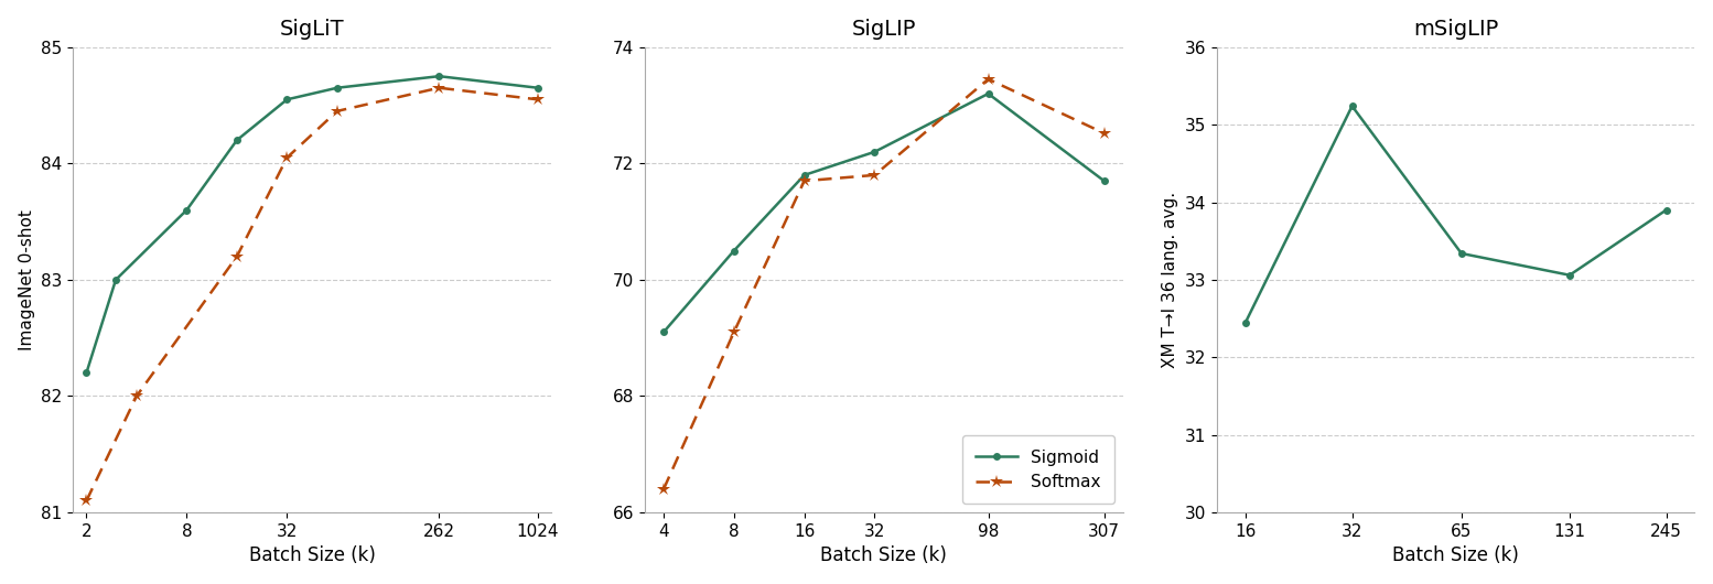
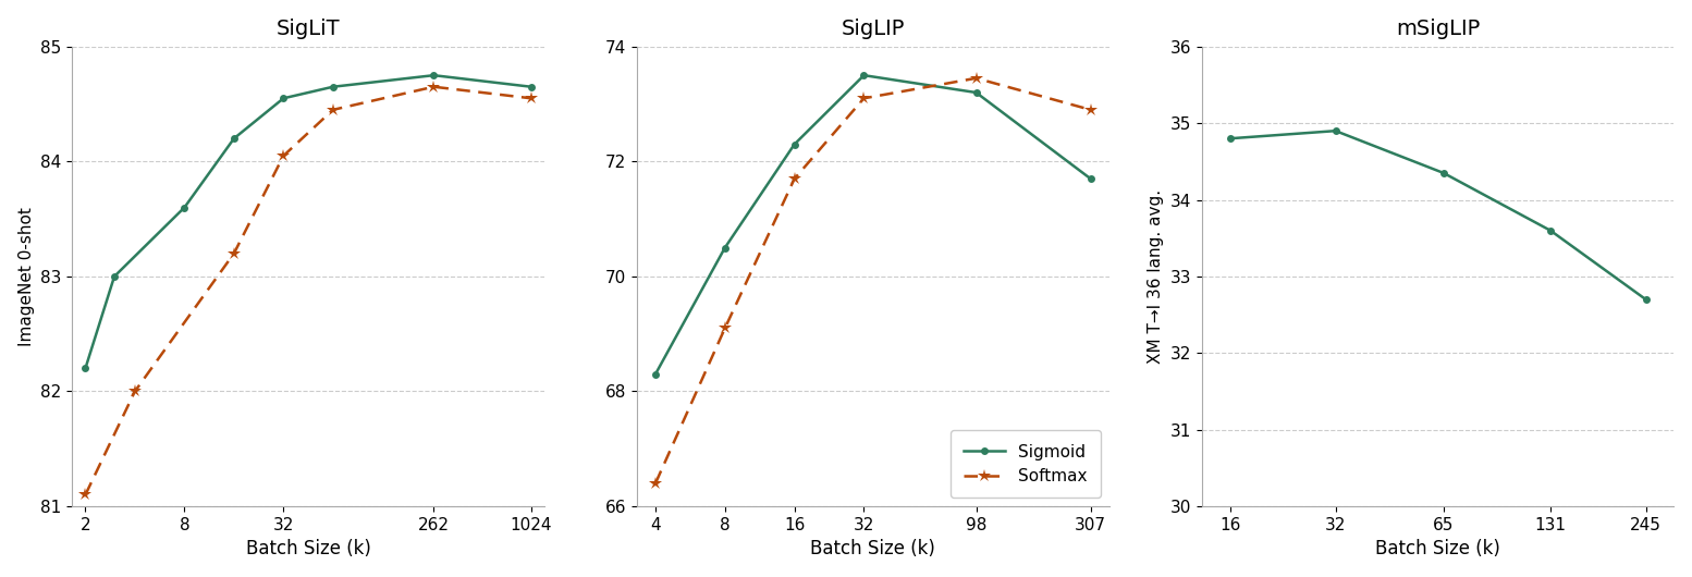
SigLIP/Sigmoid/4: 69.1 -> 68.3
SigLIP/Sigmoid/16: 71.8 -> 72.3
SigLIP/Sigmoid/32: 72.2 -> 73.5
SigLIP/Softmax/32: 71.80 -> 73.10
SigLIP/Softmax/307: 72.52 -> 72.90
mSigLIP/16: 32.44 -> 34.80
mSigLIP/32: 35.24 -> 34.90
mSigLIP/65: 33.34 -> 34.35
mSigLIP/131: 33.06 -> 33.60
mSigLIP/245: 33.90 -> 32.70
